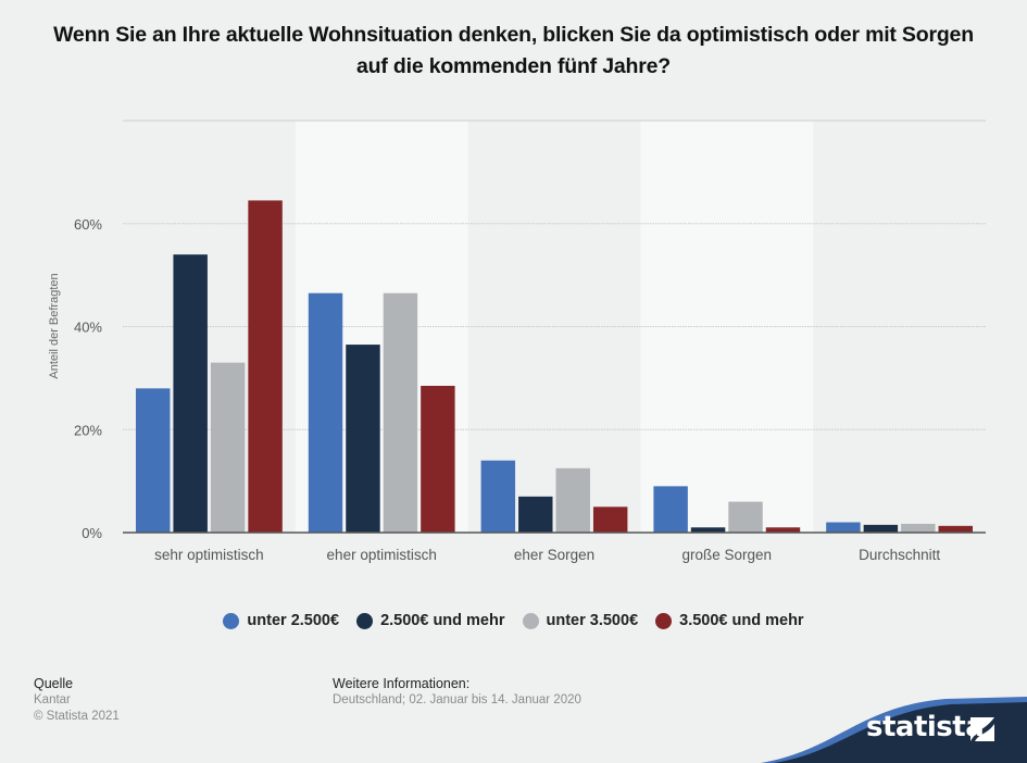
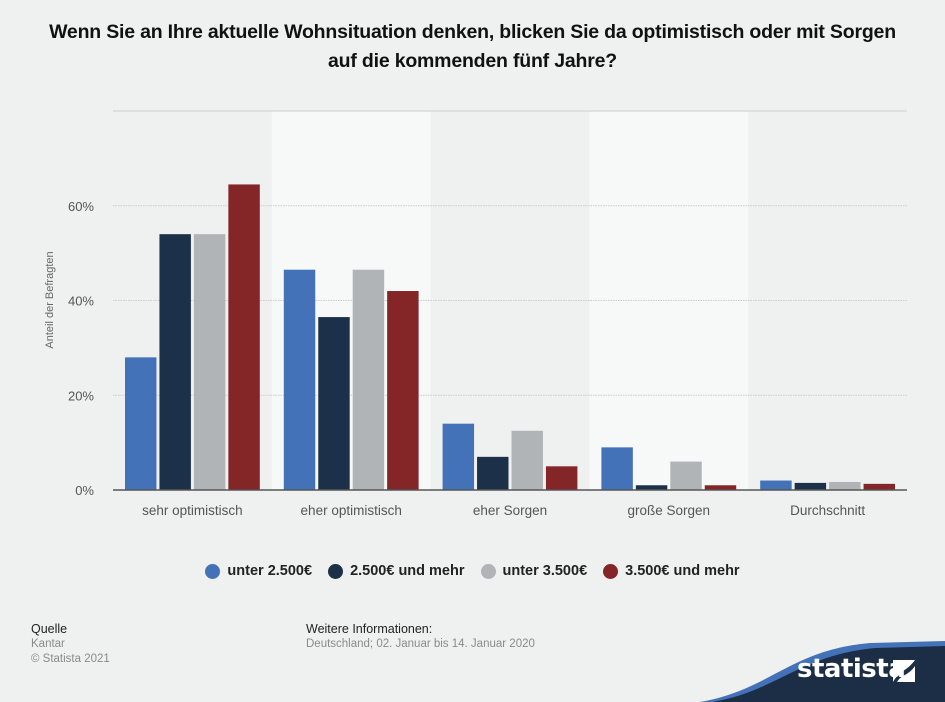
unter 3.500€/sehr optimistisch: 33% -> 54%
3.500€ und mehr/eher optimistisch: 28% -> 42%
